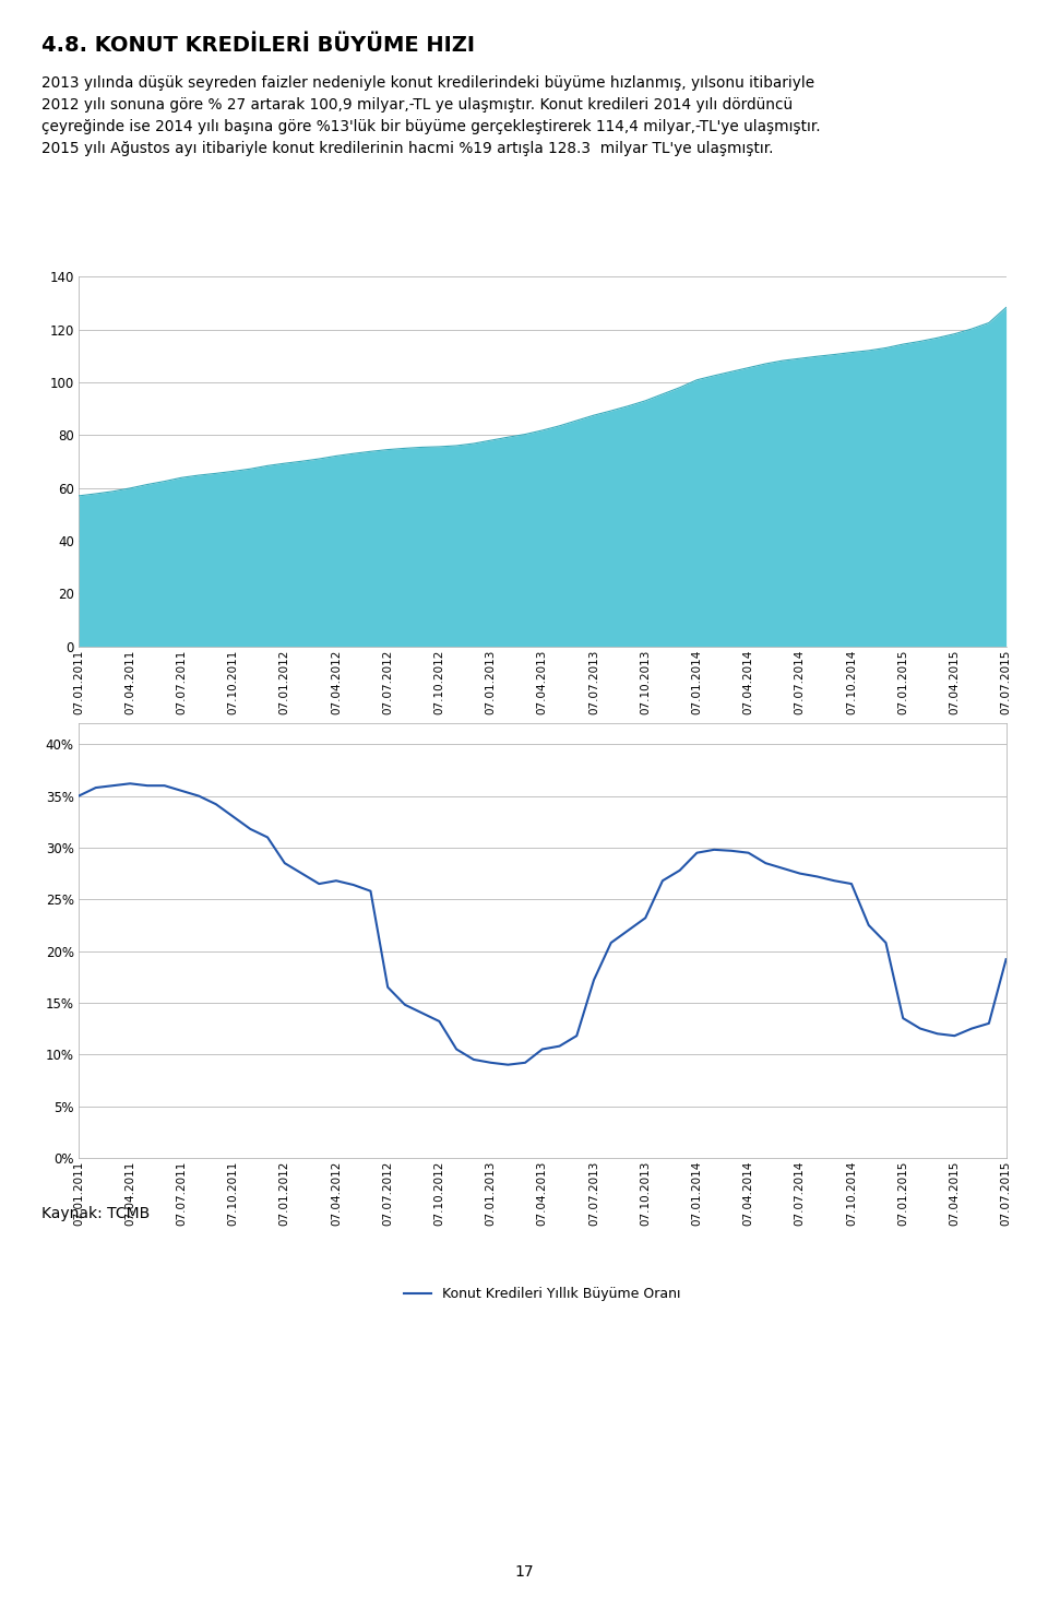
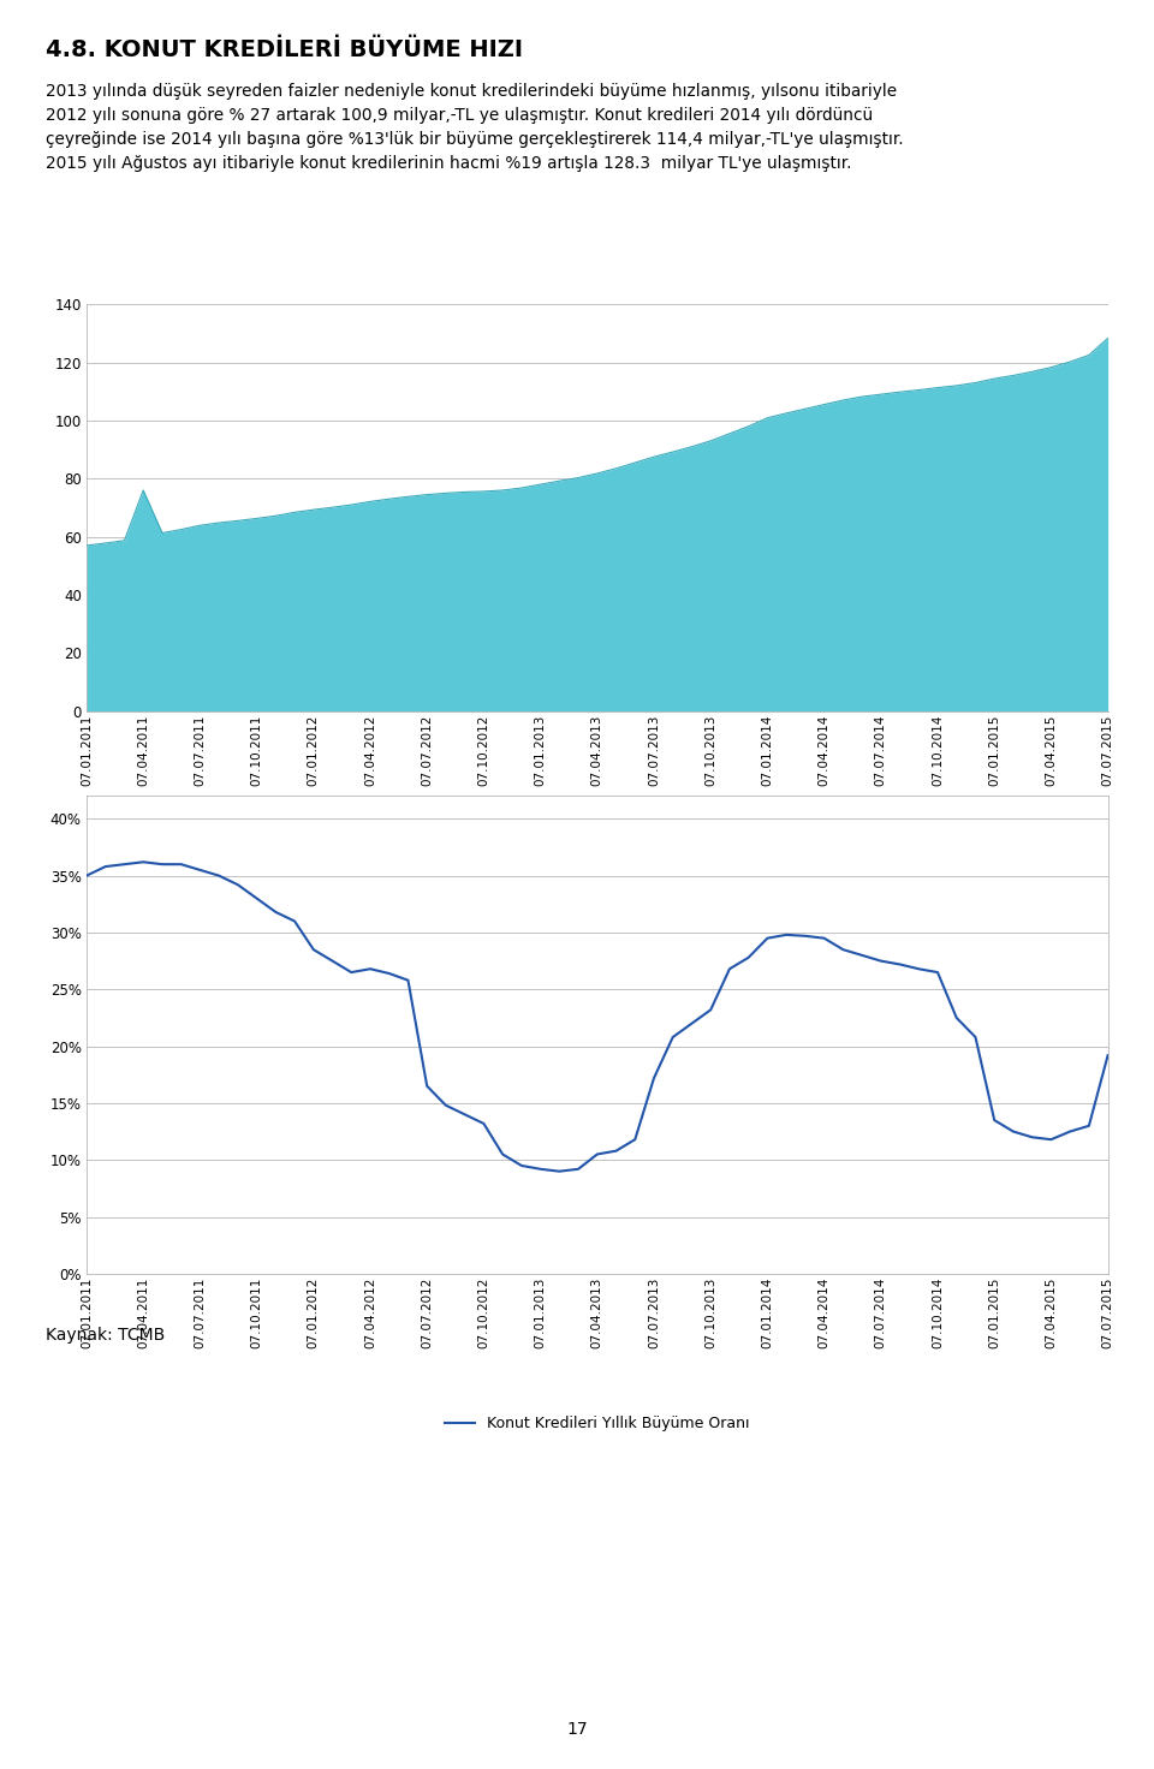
07.04.2011: 59.9 -> 76.0
